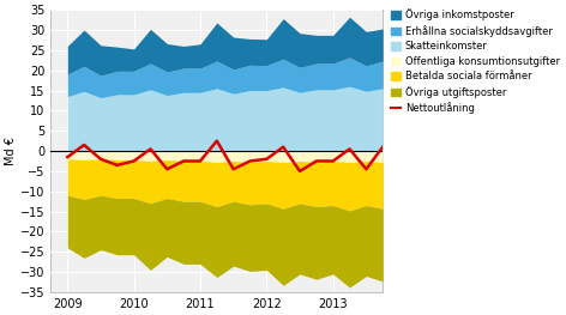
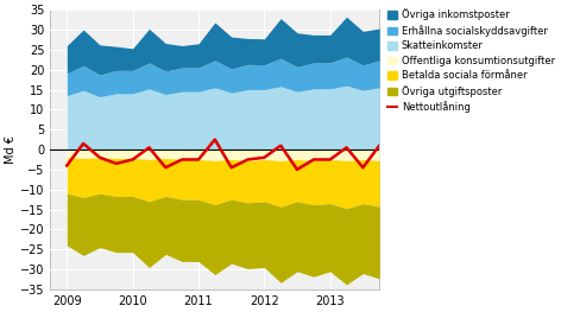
Nettoutlåning/2009: -1.5 -> -4.0
